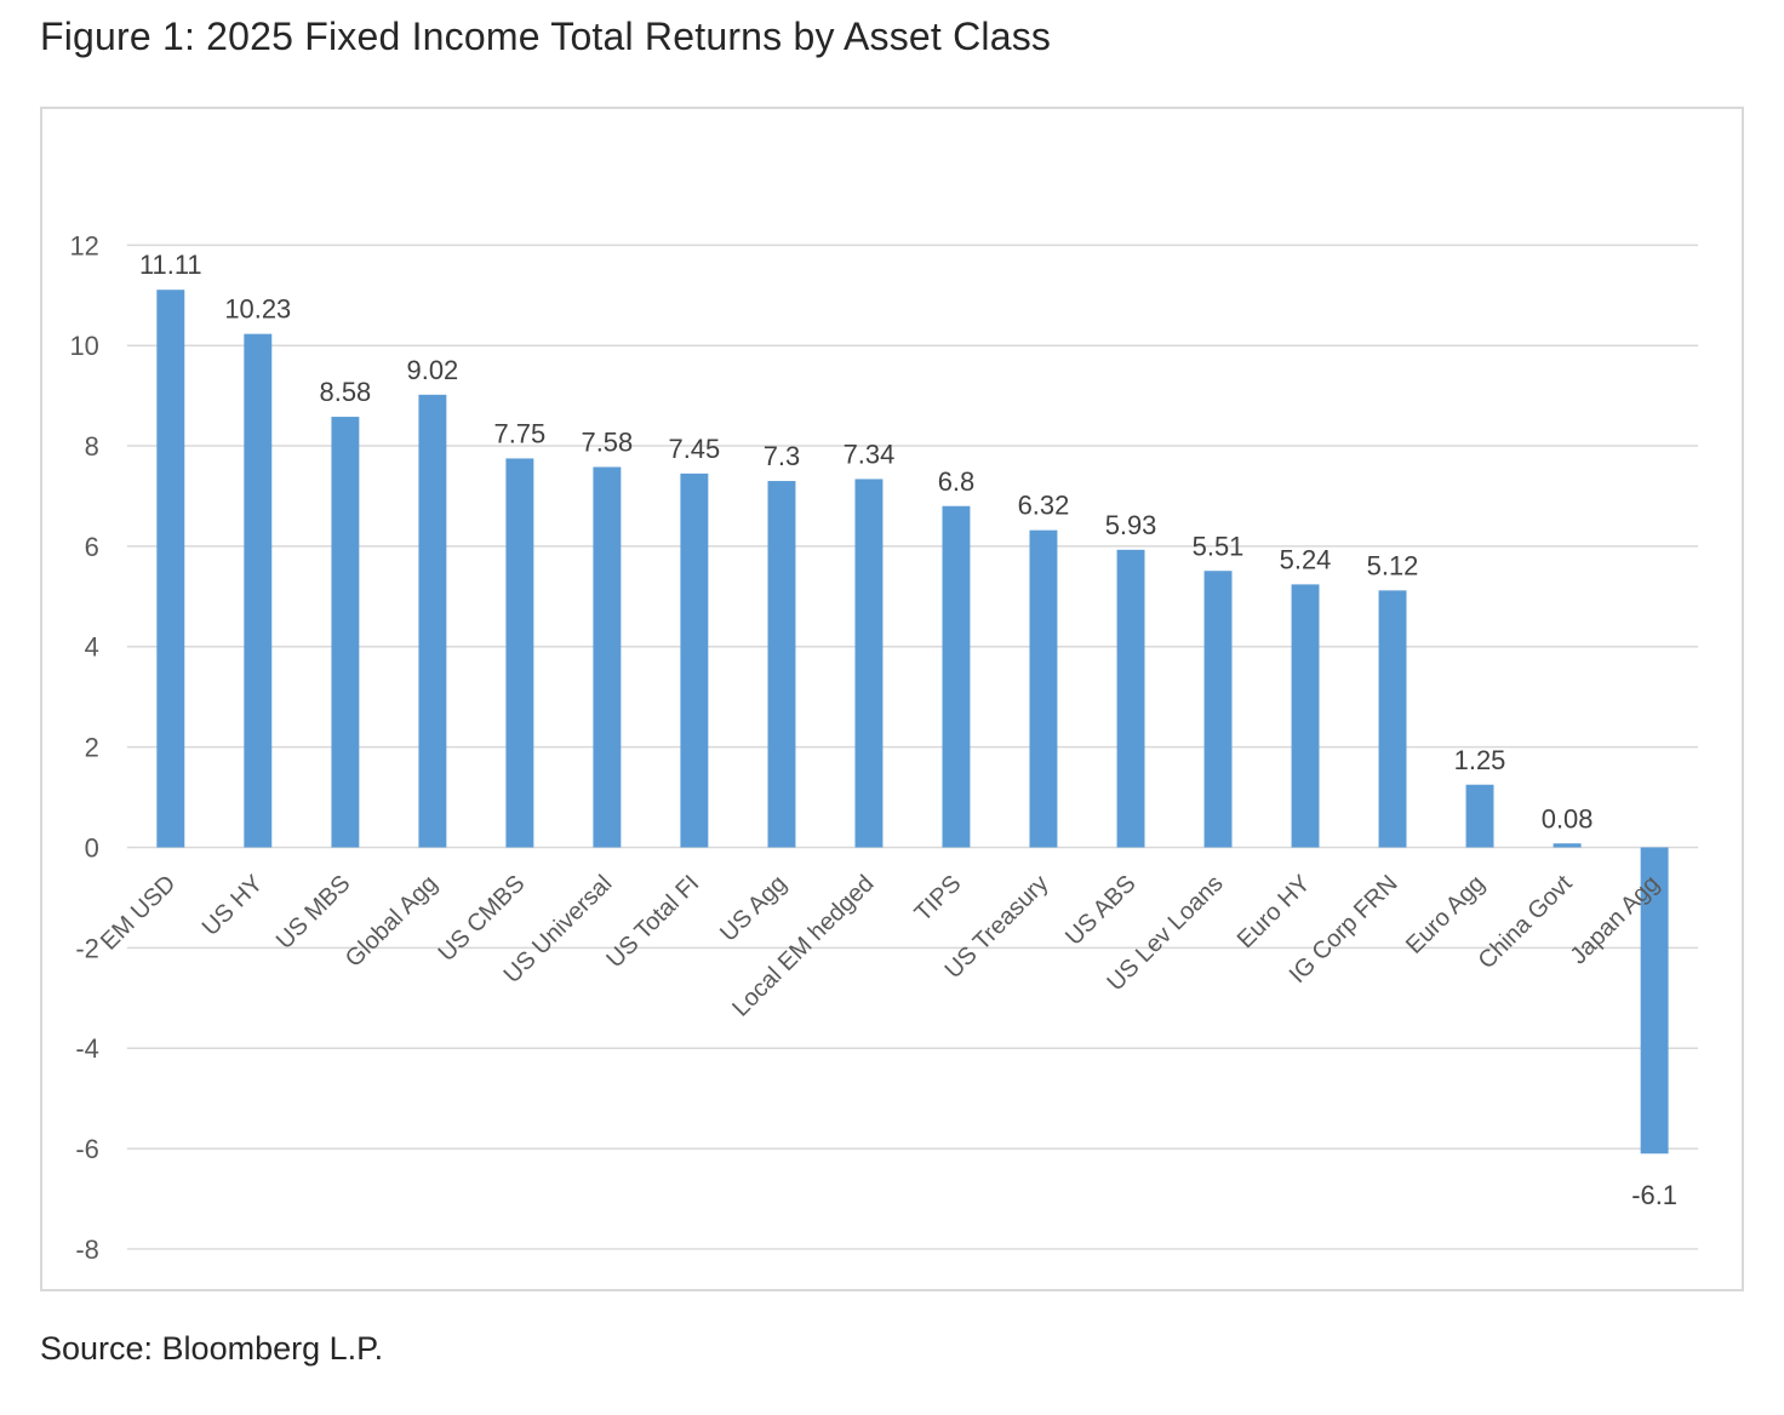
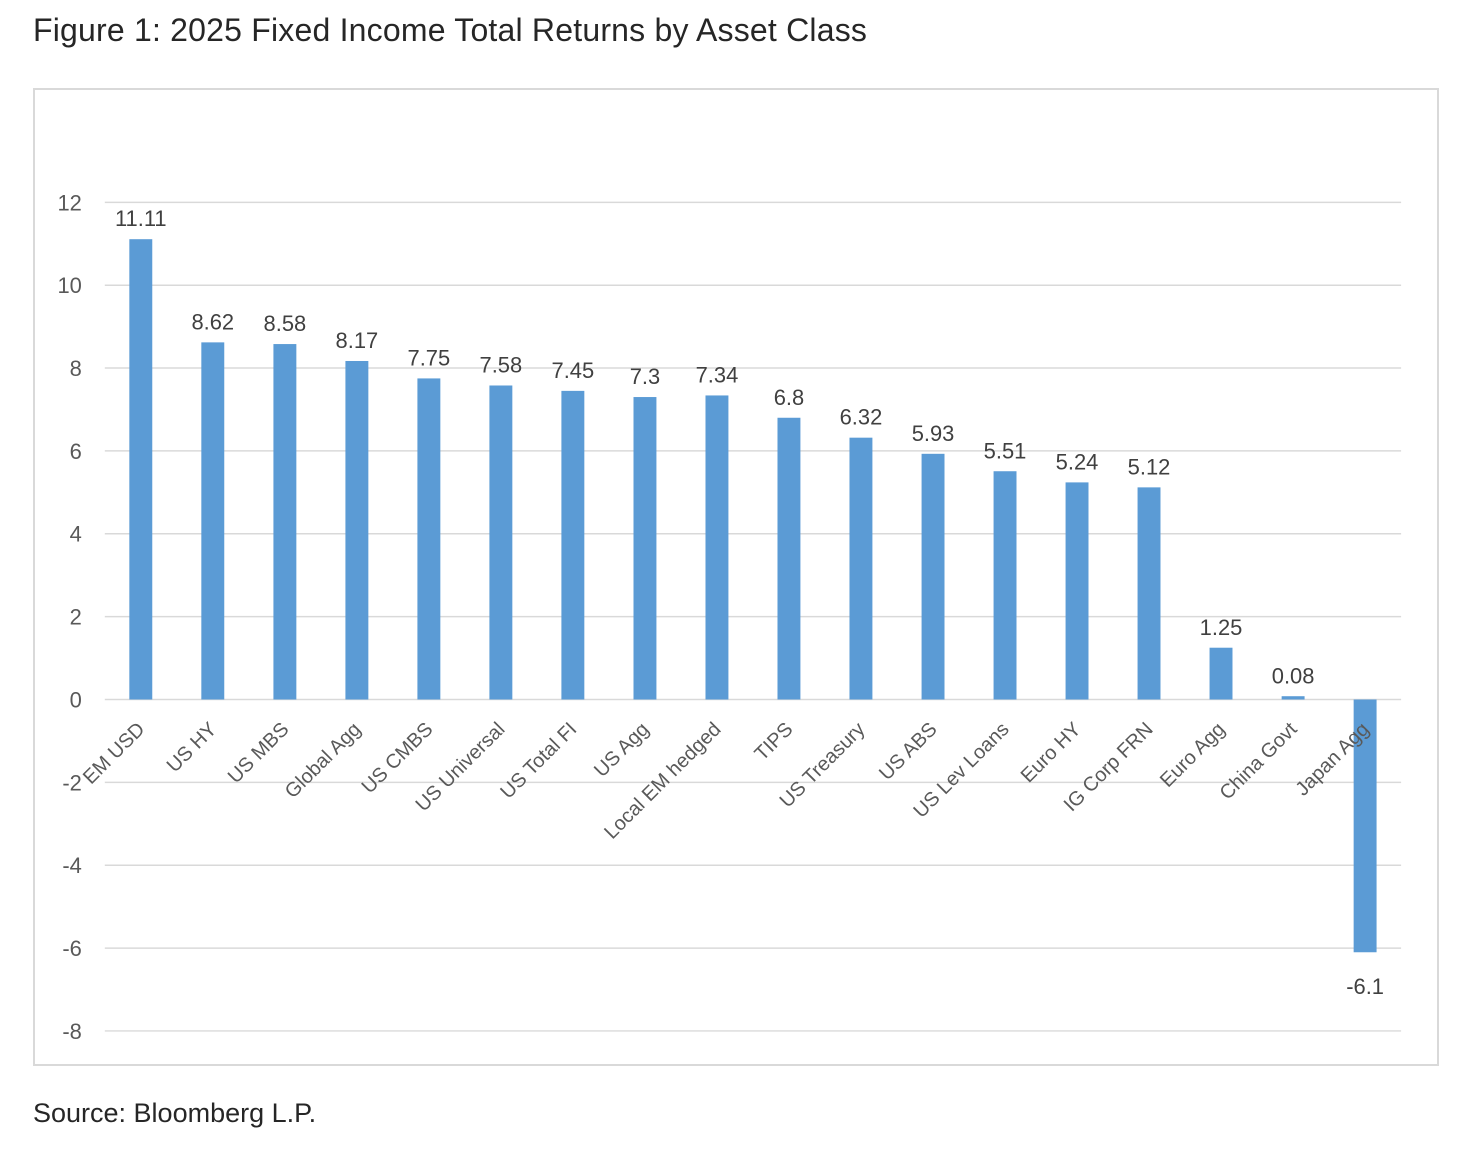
US HY: 10.23 -> 8.62
Global Agg: 9.02 -> 8.17
